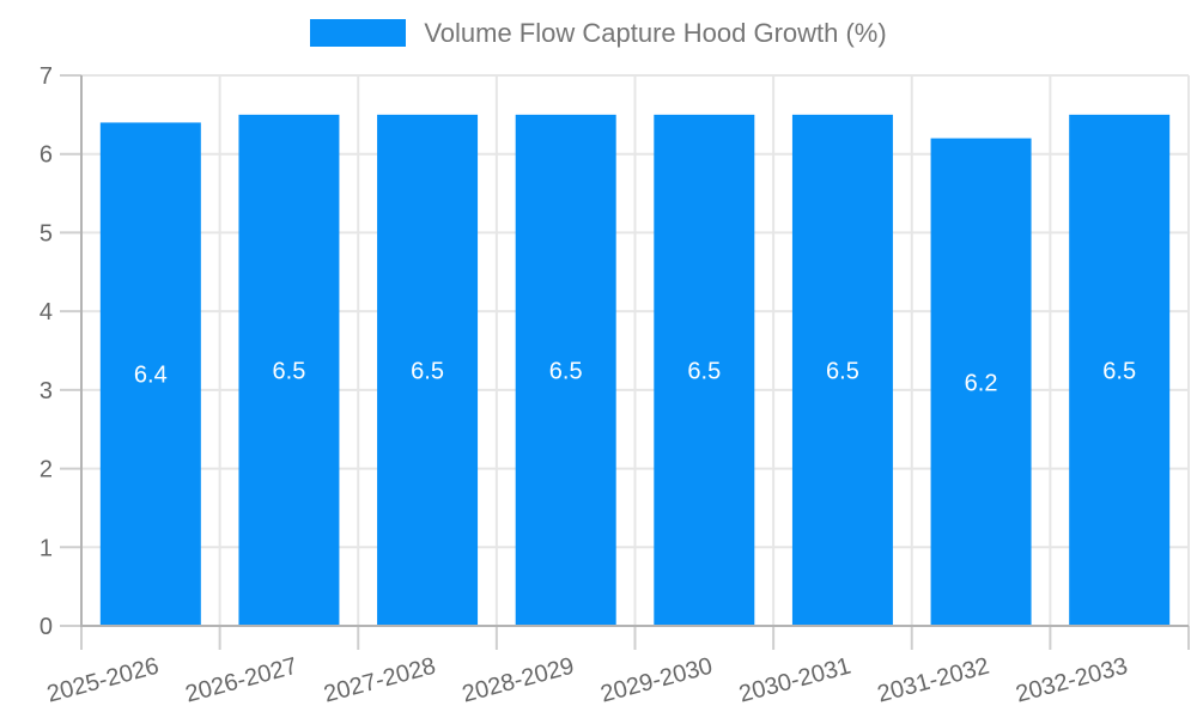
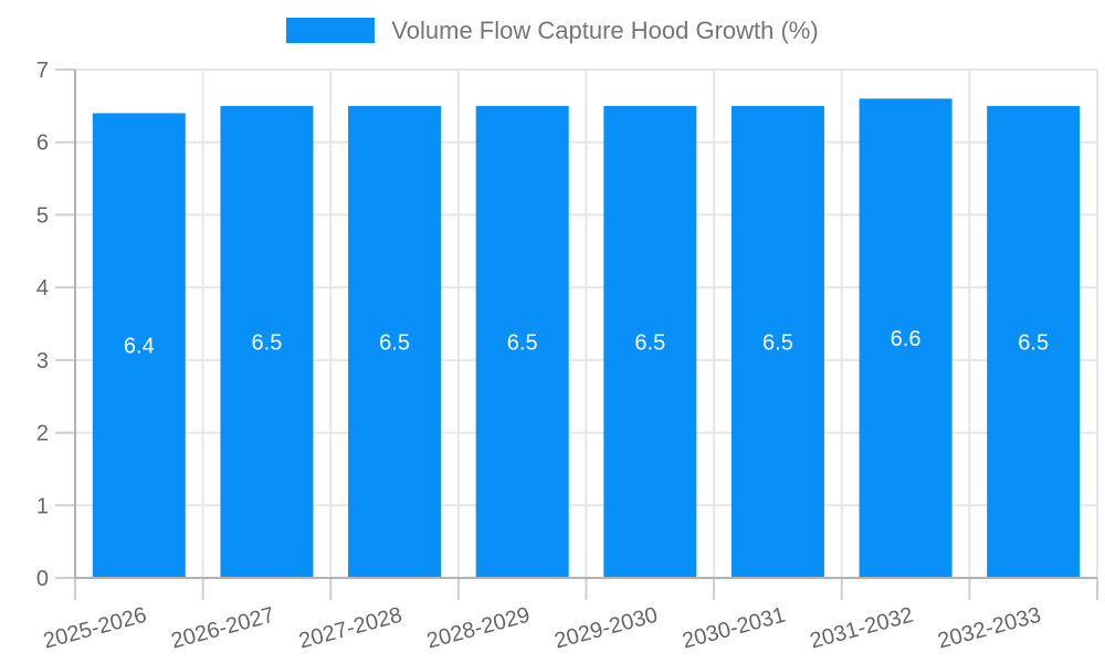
2031-2032: 6.2 -> 6.6
